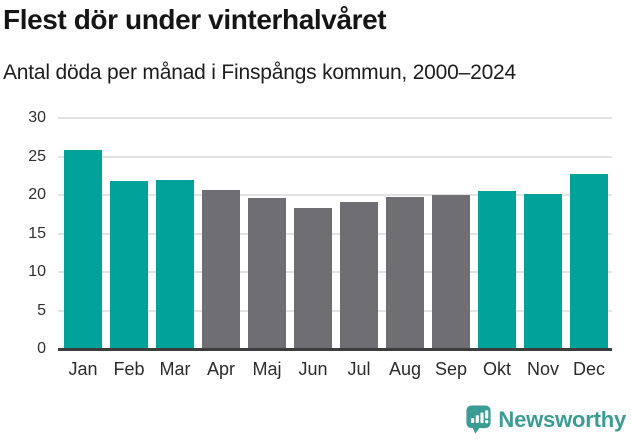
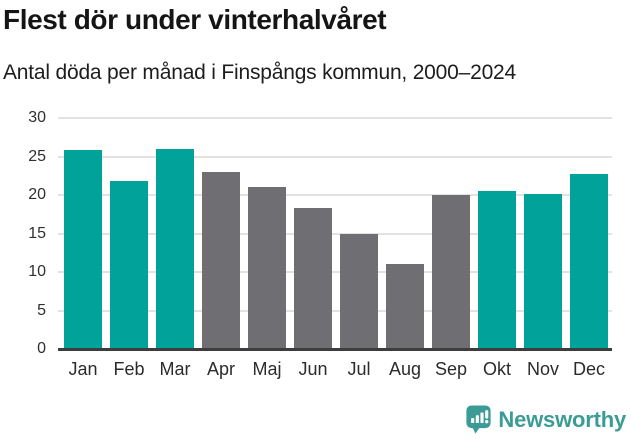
Mar: 22 -> 26
Apr: 21 -> 23
Maj: 20 -> 21
Jul: 19 -> 15
Aug: 20 -> 11
